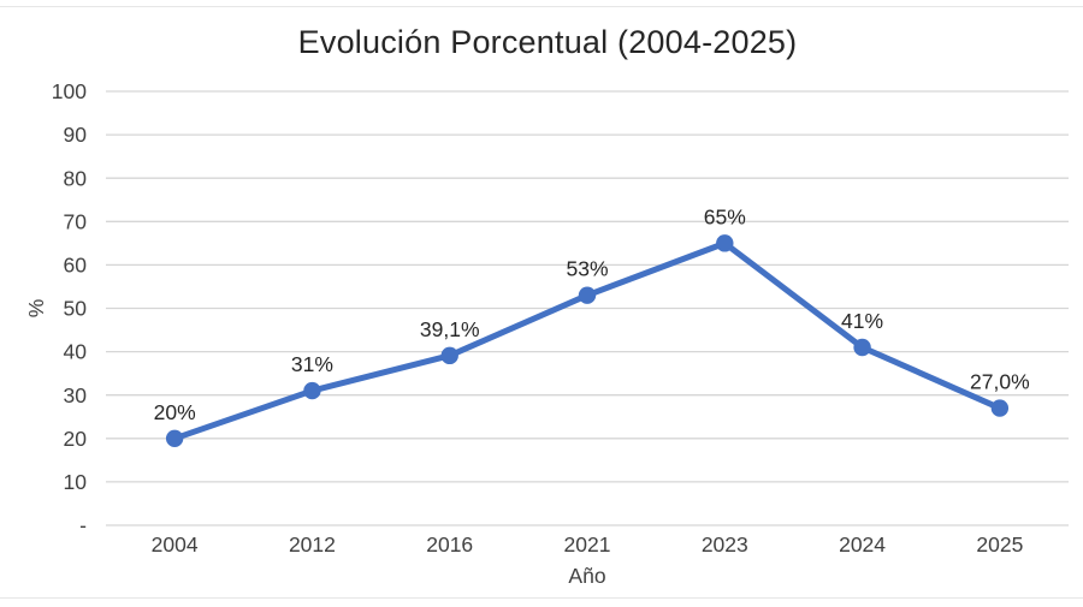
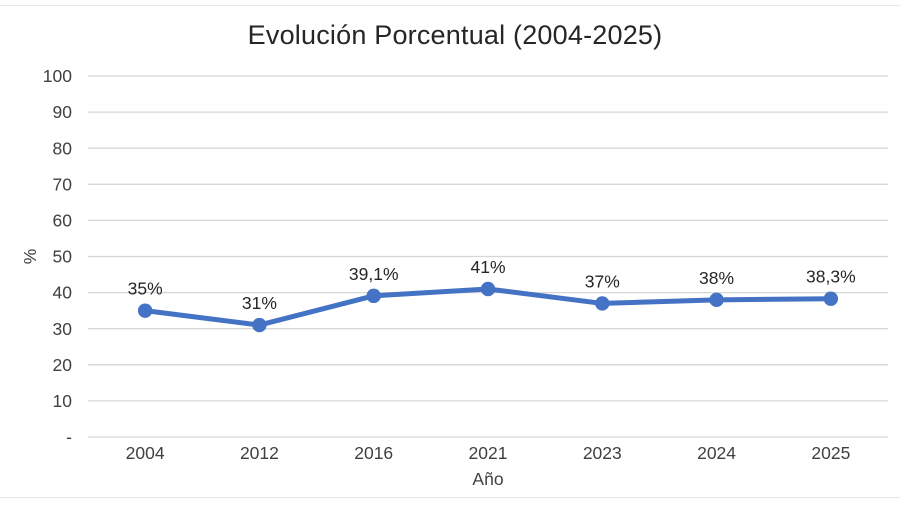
2004: 20% -> 35%
2021: 53% -> 41%
2023: 65% -> 37%
2024: 41% -> 38%
2025: 27,0% -> 38,3%
